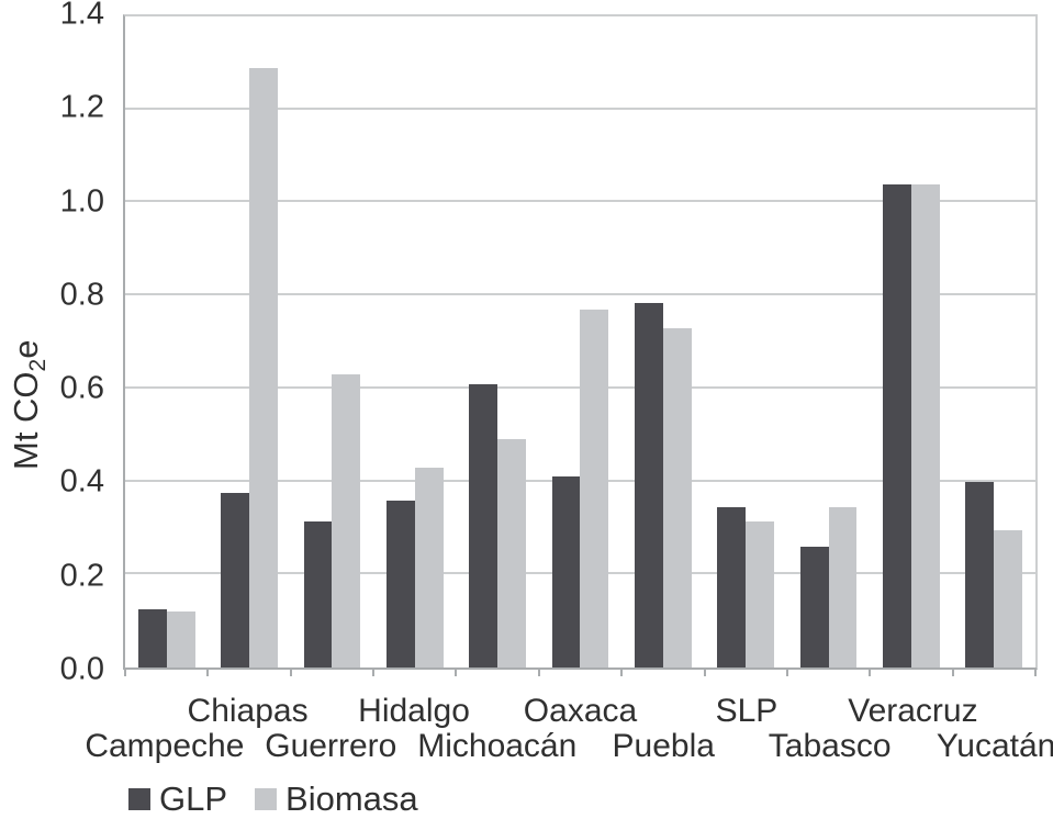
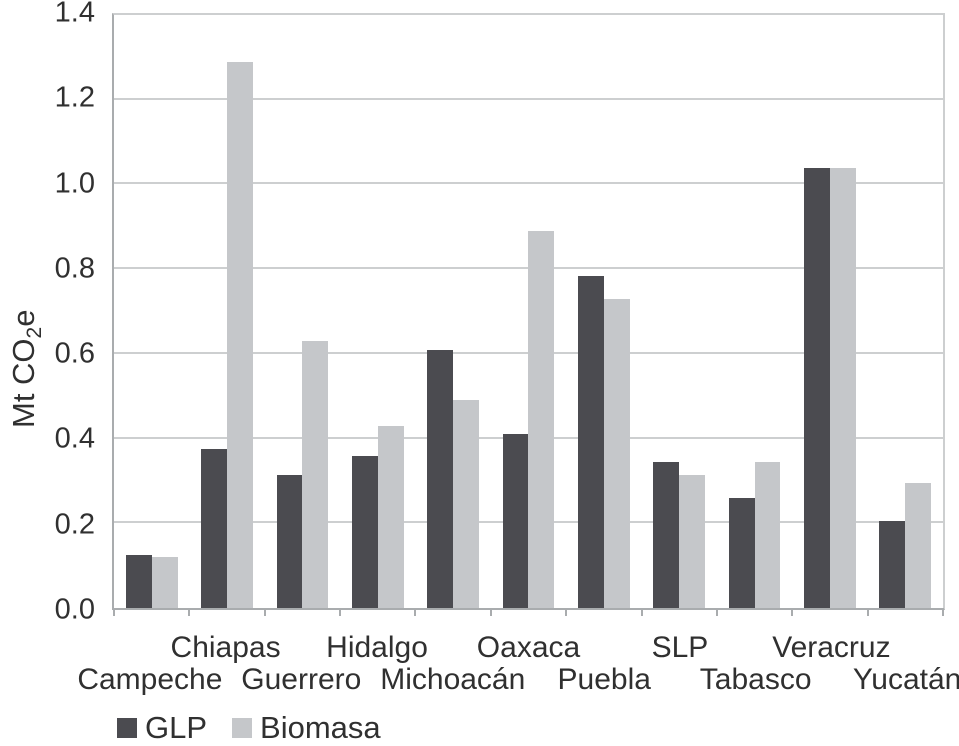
Biomasa/Oaxaca: 0.77 -> 0.89
GLP/Yucatán: 0.40 -> 0.20
